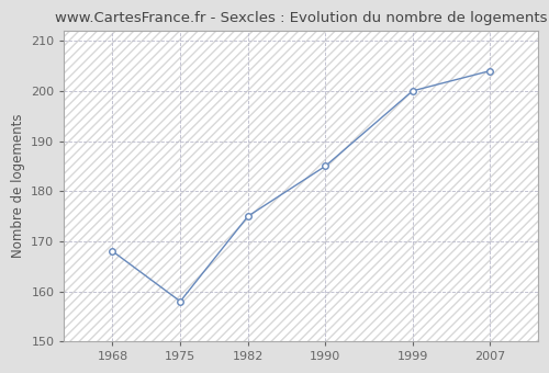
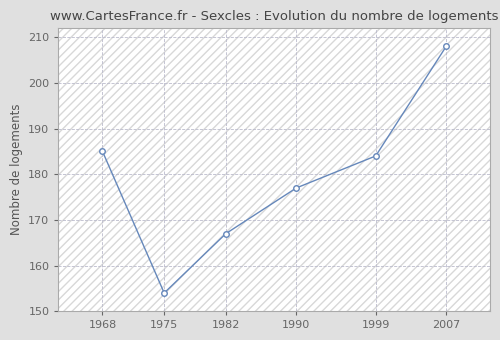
1968: 168 -> 185
1975: 158 -> 154
1982: 175 -> 167
1990: 185 -> 177
1999: 200 -> 184
2007: 204 -> 208
